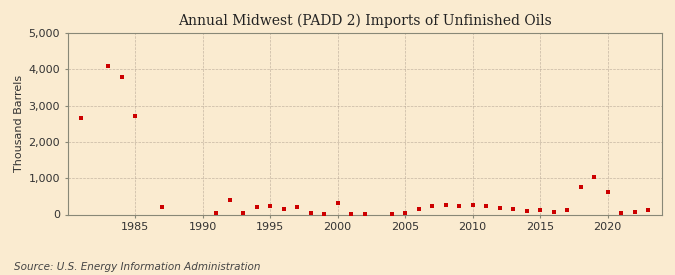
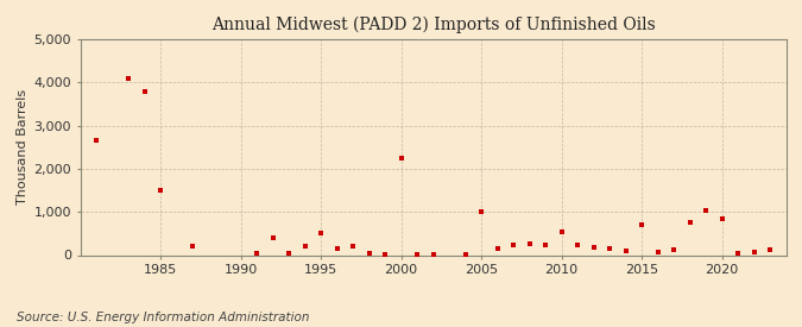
1985: 2,700 -> 1,500
1995: 230 -> 500
2000: 330 -> 2,250
2005: 30 -> 1,000
2010: 250 -> 550
2015: 130 -> 700
2020: 630 -> 850
